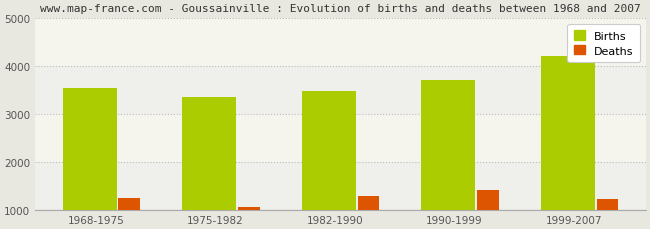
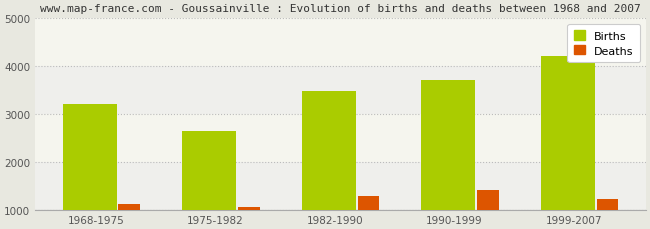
Births/1968-1975: 3550 -> 3200
Deaths/1968-1975: 1250 -> 1130
Births/1975-1982: 3350 -> 2650
